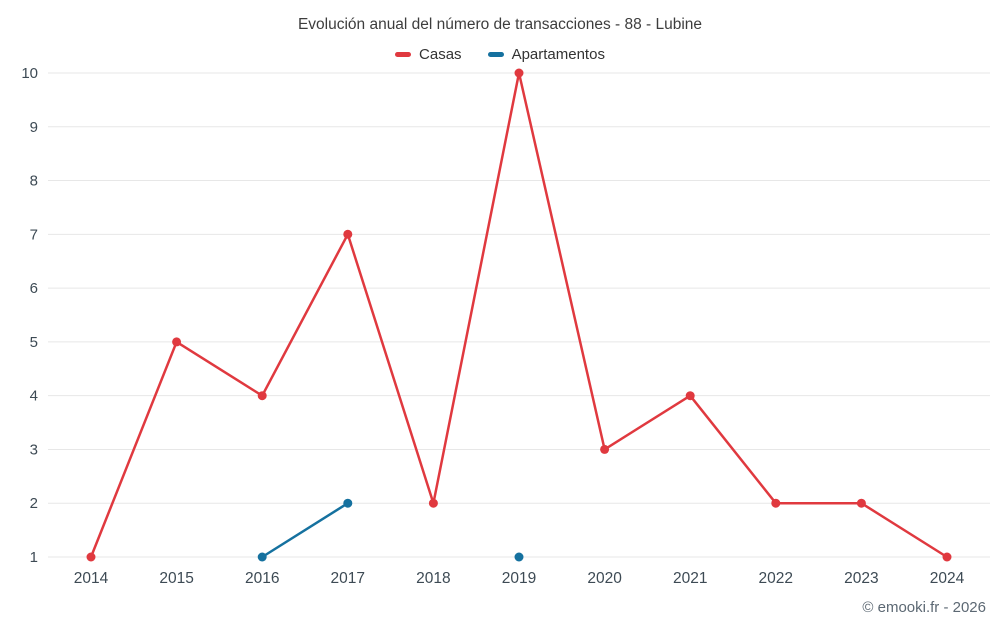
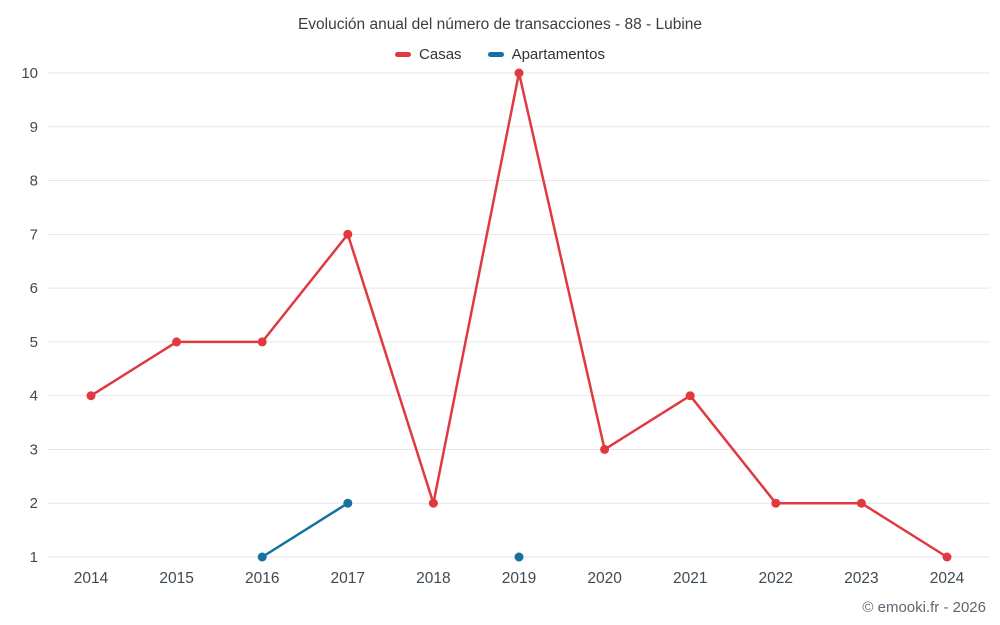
Casas/2014: 1 -> 4
Casas/2016: 4 -> 5
